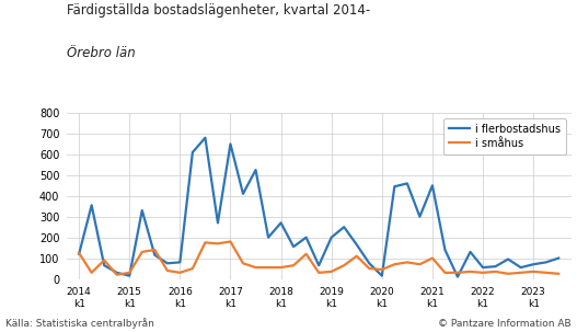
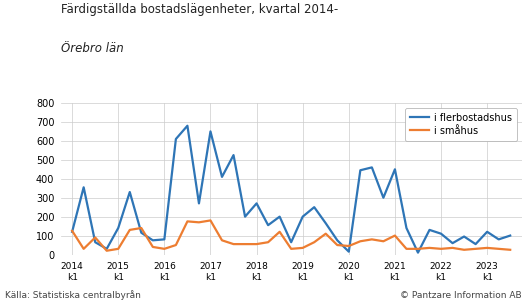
i flerbostadshus/2015 k1: 20 -> 140
i flerbostadshus/2022 k1: 60 -> 110
i flerbostadshus/2023 k1: 70 -> 120
